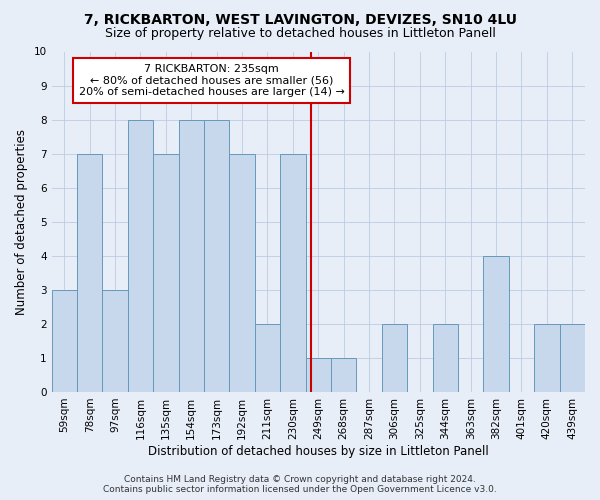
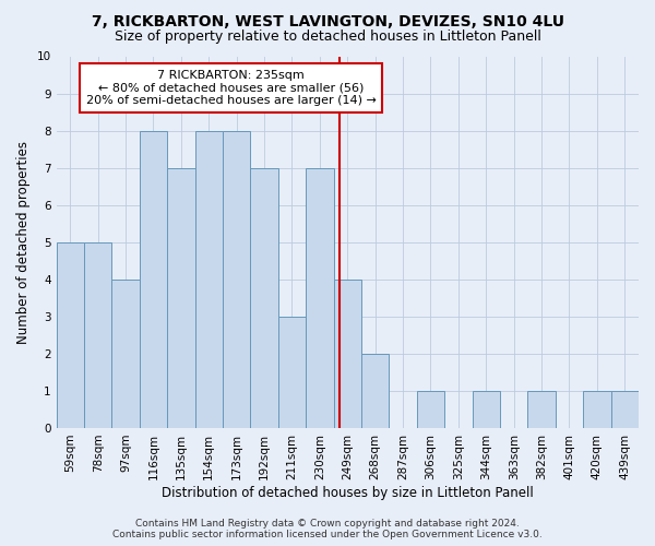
59sqm: 3 -> 5
78sqm: 7 -> 5
97sqm: 3 -> 4
211sqm: 2 -> 3
249sqm: 1 -> 4
268sqm: 1 -> 2
306sqm: 2 -> 1
344sqm: 2 -> 1
382sqm: 4 -> 1
420sqm: 2 -> 1
439sqm: 2 -> 1
